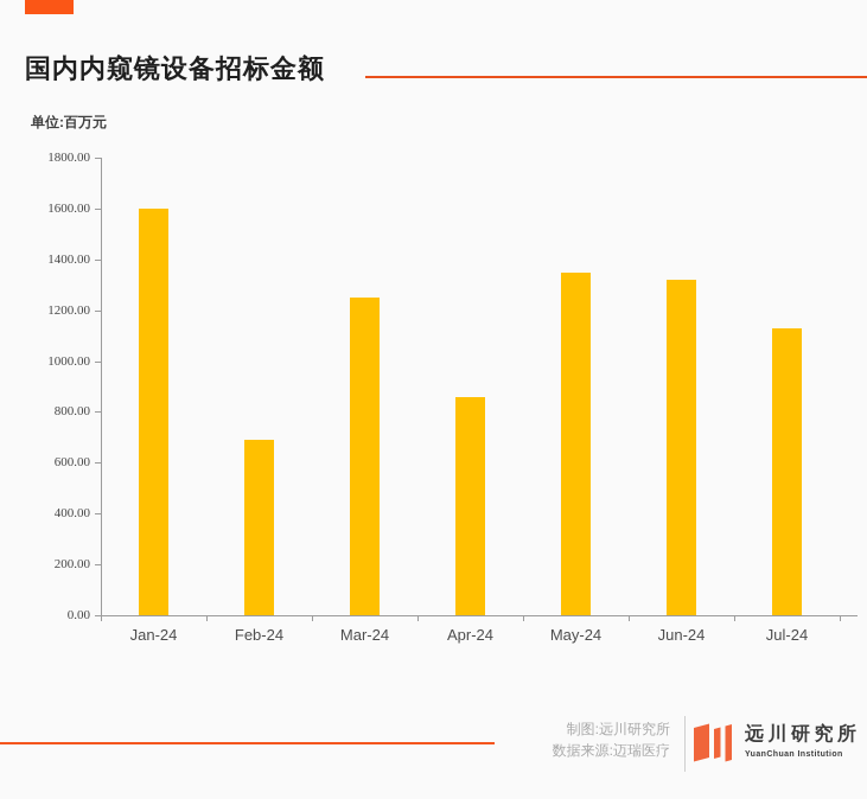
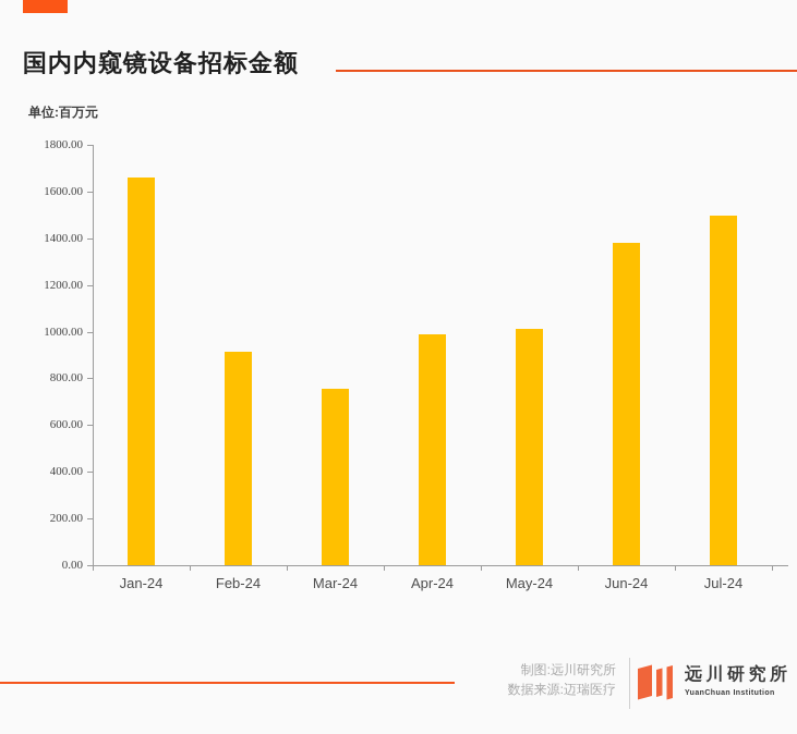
Jan-24: 1600 -> 1660
Feb-24: 690 -> 920
Mar-24: 1250 -> 760
Apr-24: 860 -> 990
May-24: 1350 -> 1010
Jun-24: 1320 -> 1380
Jul-24: 1130 -> 1500
